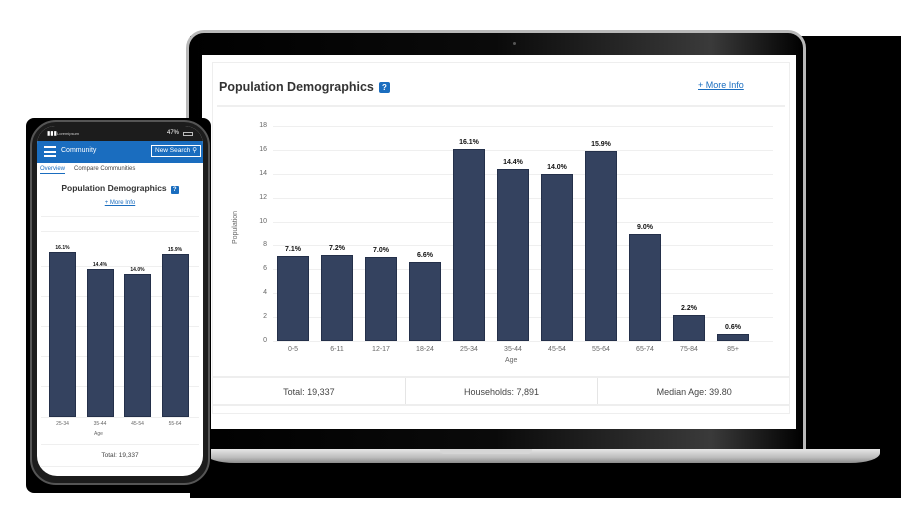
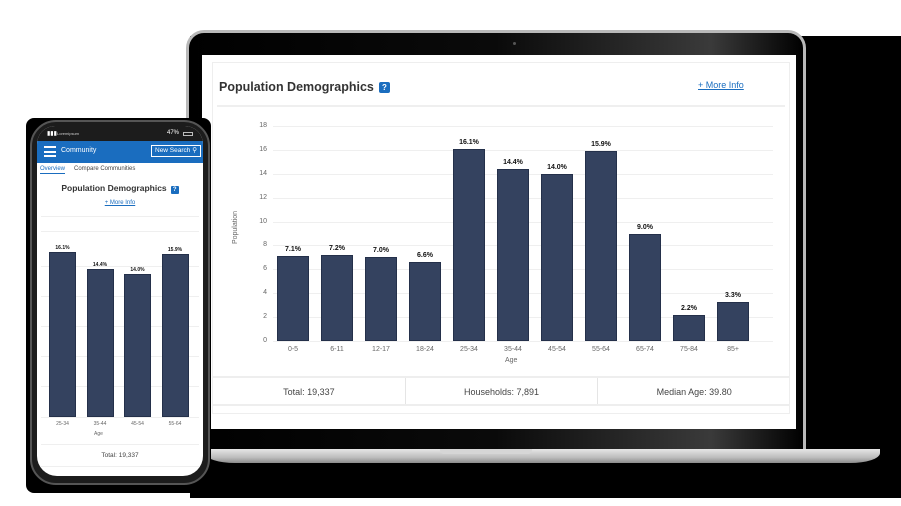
85+: 0.6% -> 3.3%
